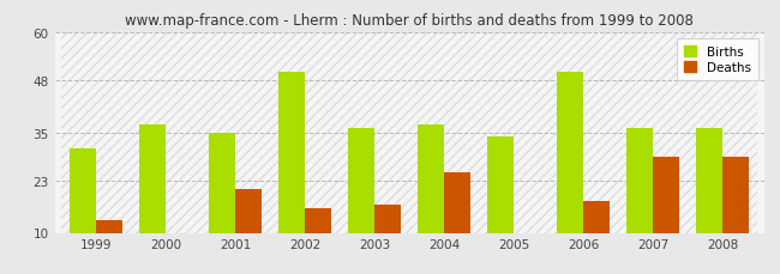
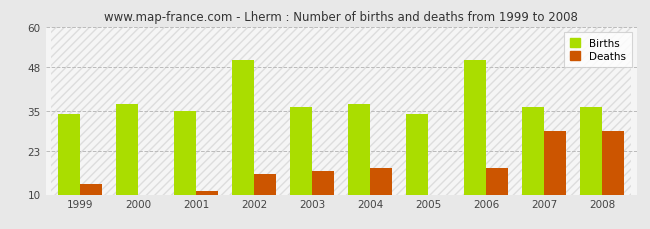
Births/1999: 31 -> 34
Deaths/2001: 21 -> 11
Deaths/2004: 25 -> 18
